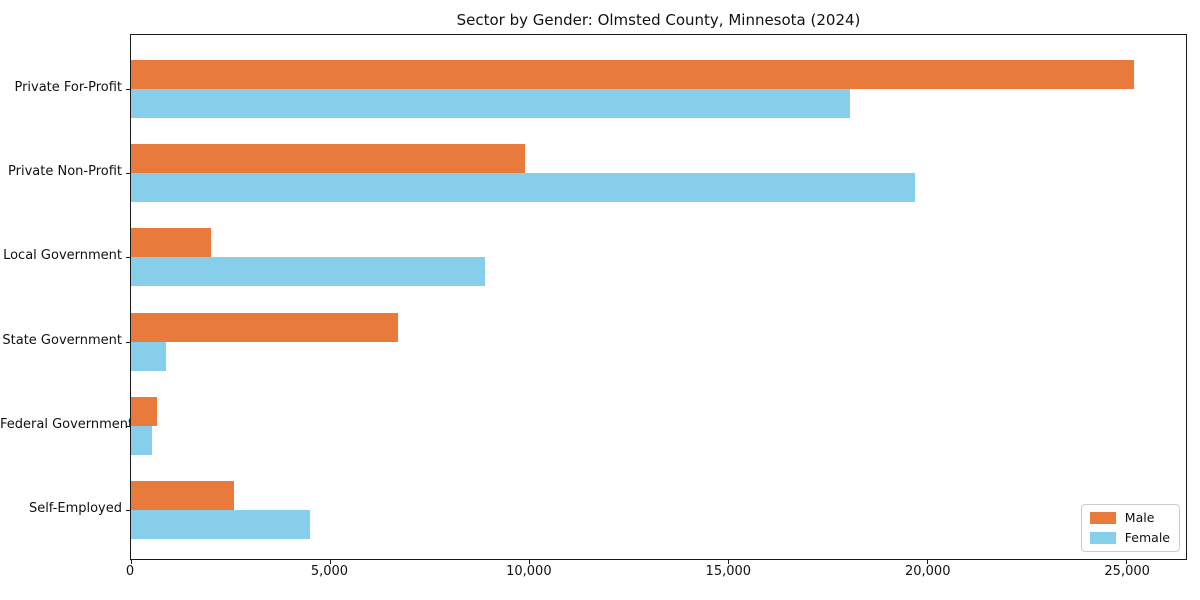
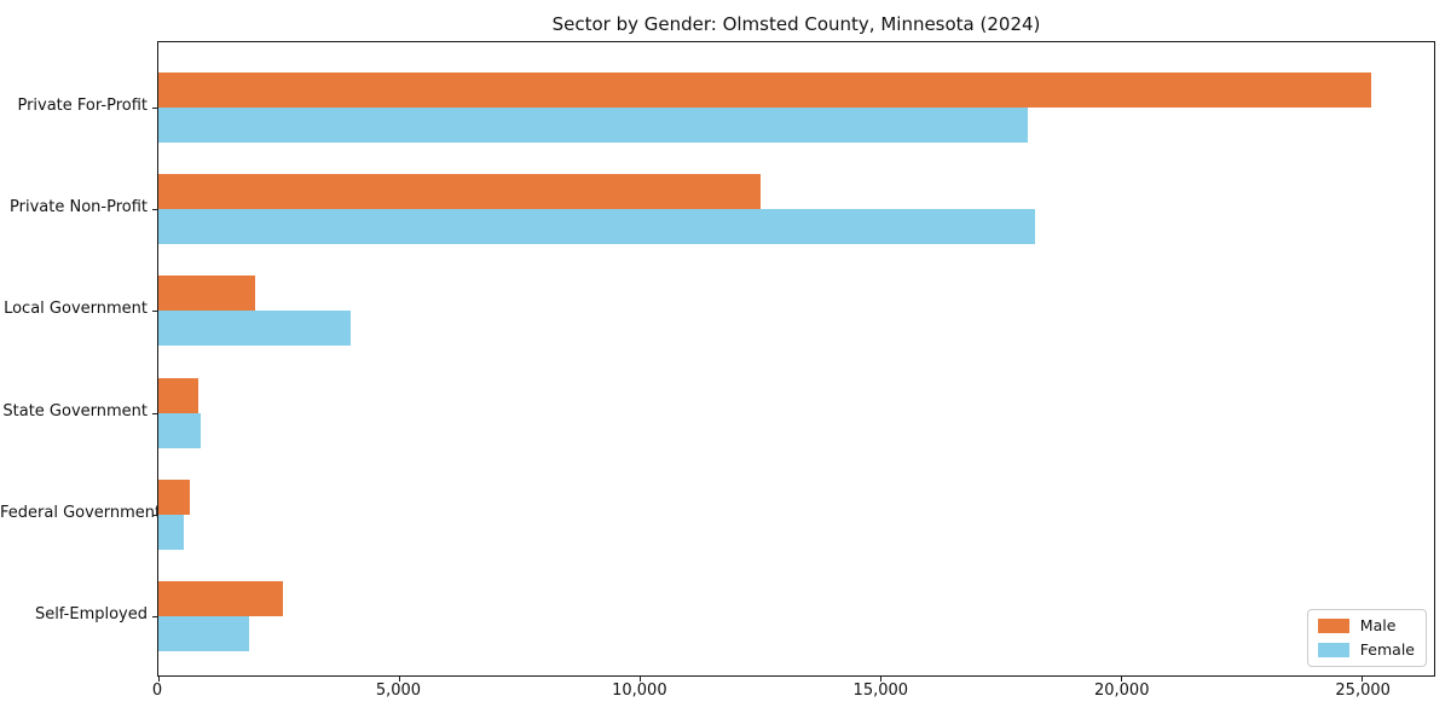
Male/Private Non-Profit: 9900 -> 12500
Female/Private Non-Profit: 19700 -> 18200
Female/Local Government: 8900 -> 4000
Male/State Government: 6700 -> 800
Female/Self-Employed: 4500 -> 1900
